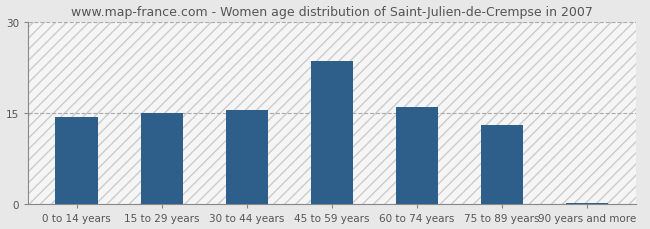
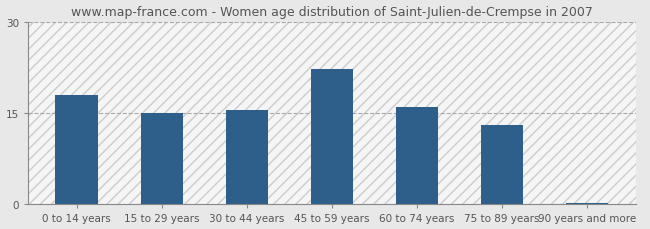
0 to 14 years: 14.3 -> 18.0
45 to 59 years: 23.5 -> 22.2
